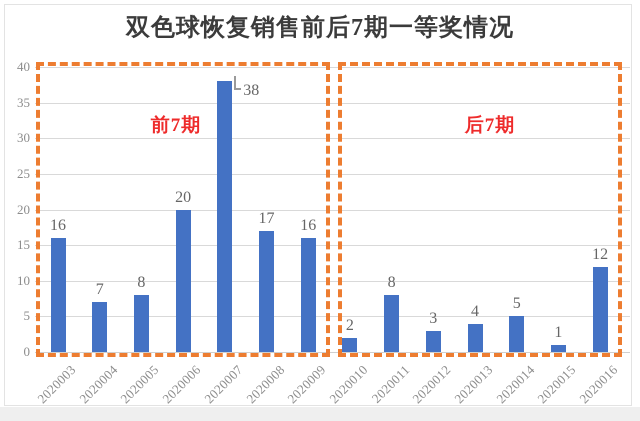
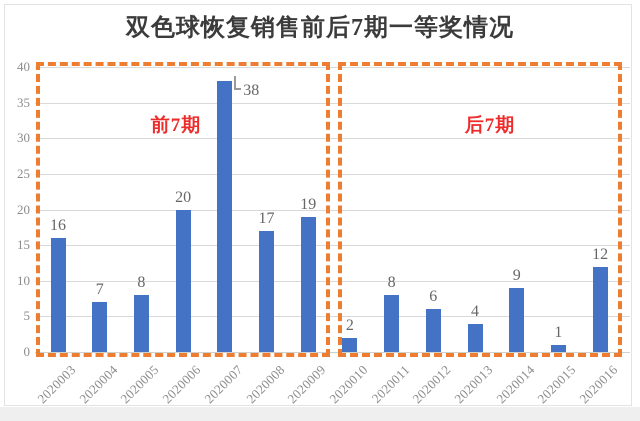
2020009: 16 -> 19
2020012: 3 -> 6
2020014: 5 -> 9
